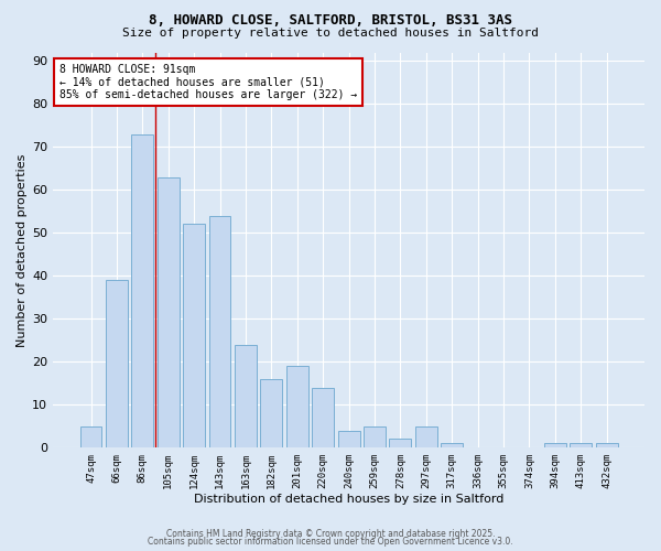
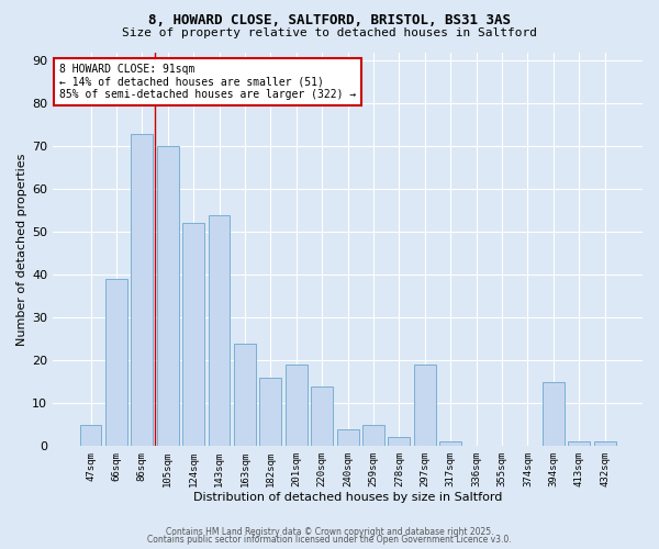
105sqm: 63 -> 70
297sqm: 5 -> 19
394sqm: 1 -> 15
